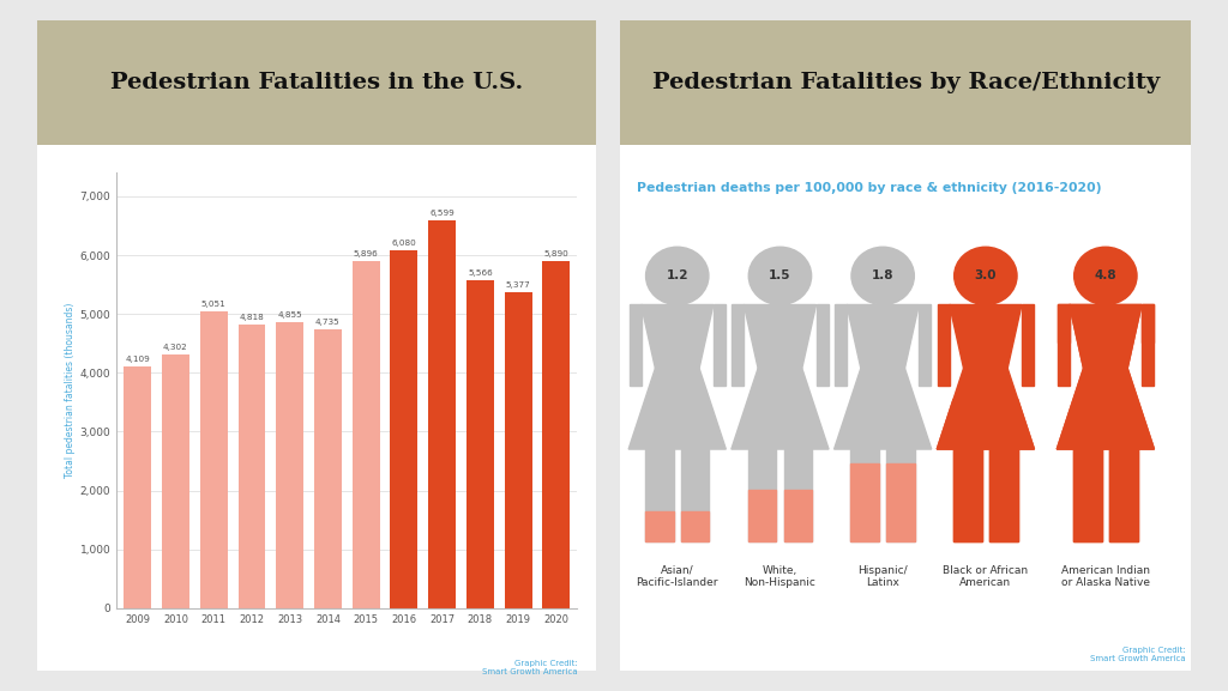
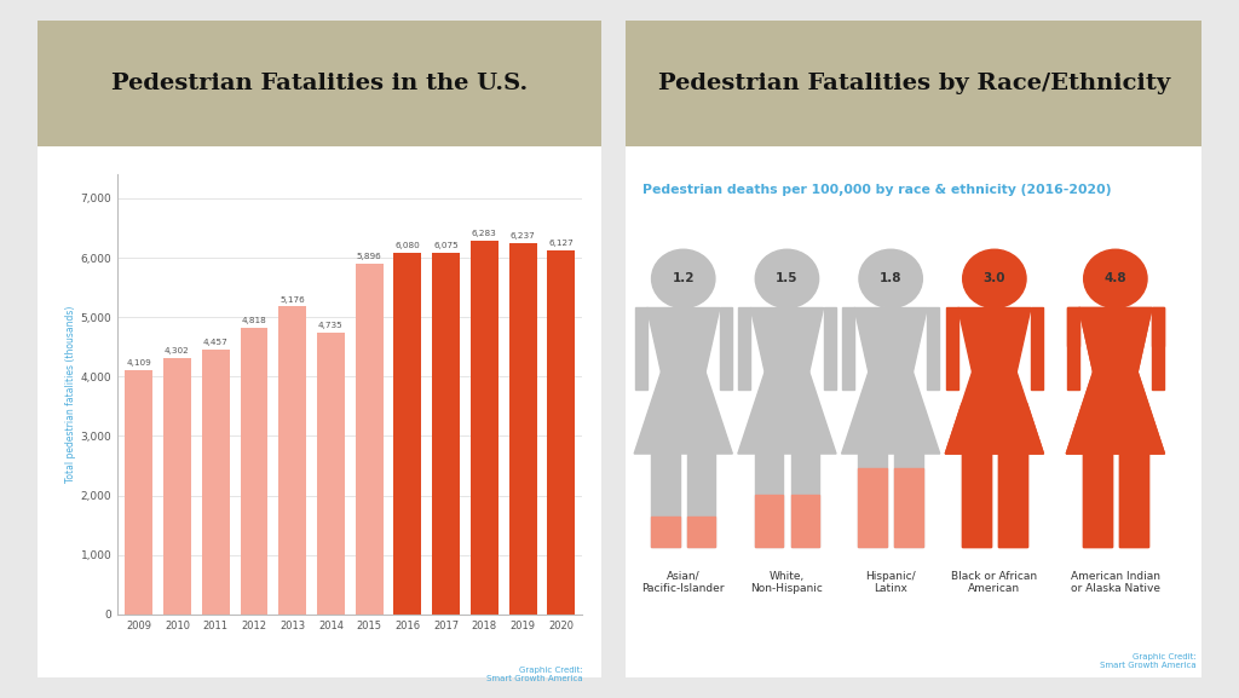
2011: 5,051 -> 4,457
2013: 4,855 -> 5,176
2017: 6,599 -> 6,075
2018: 5,566 -> 6,283
2019: 5,377 -> 6,237
2020: 5,890 -> 6,127
